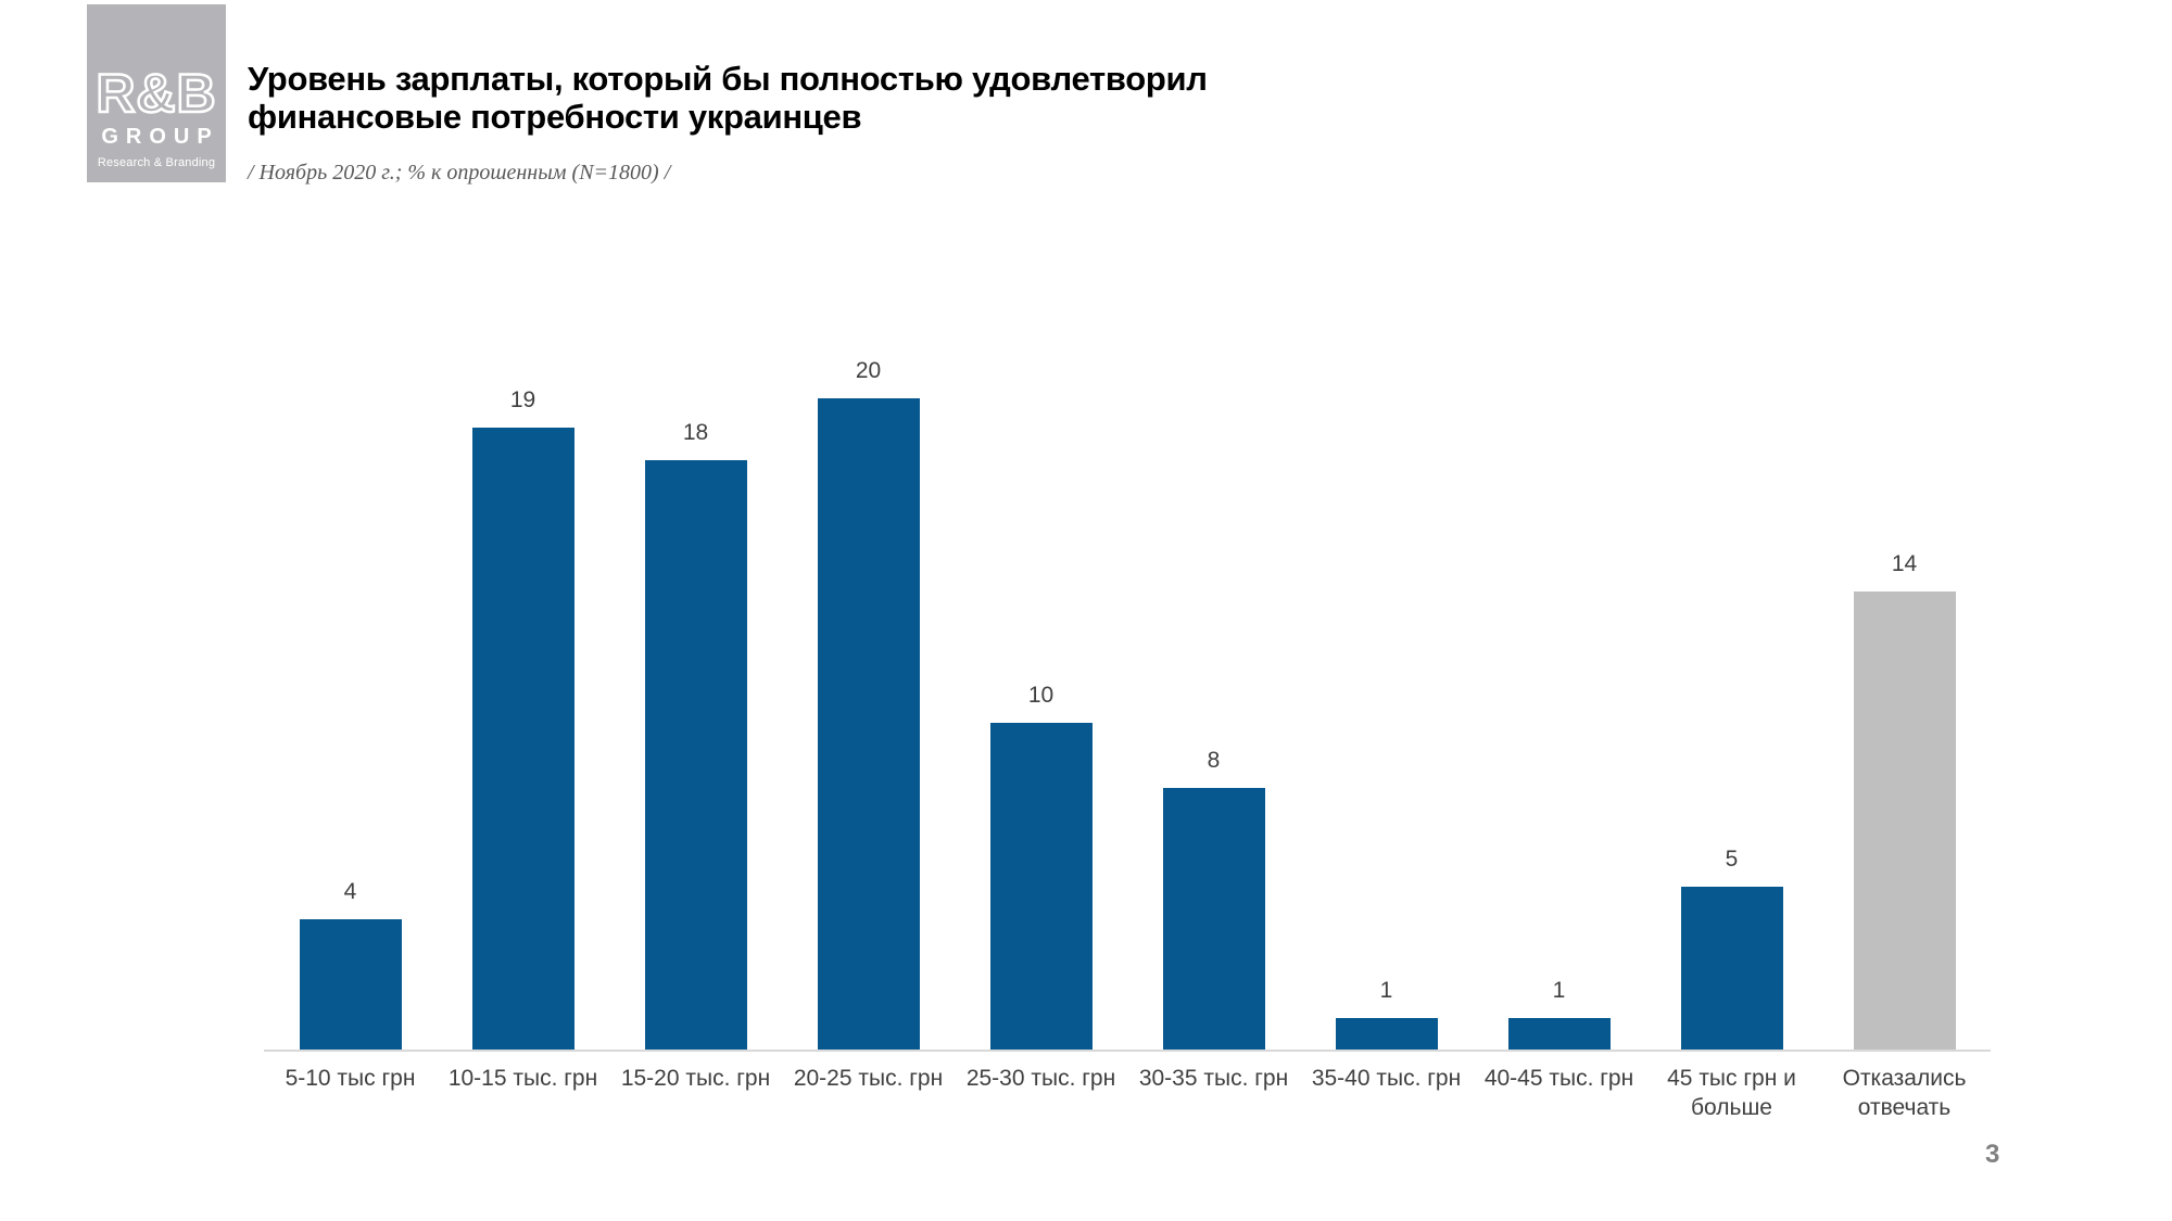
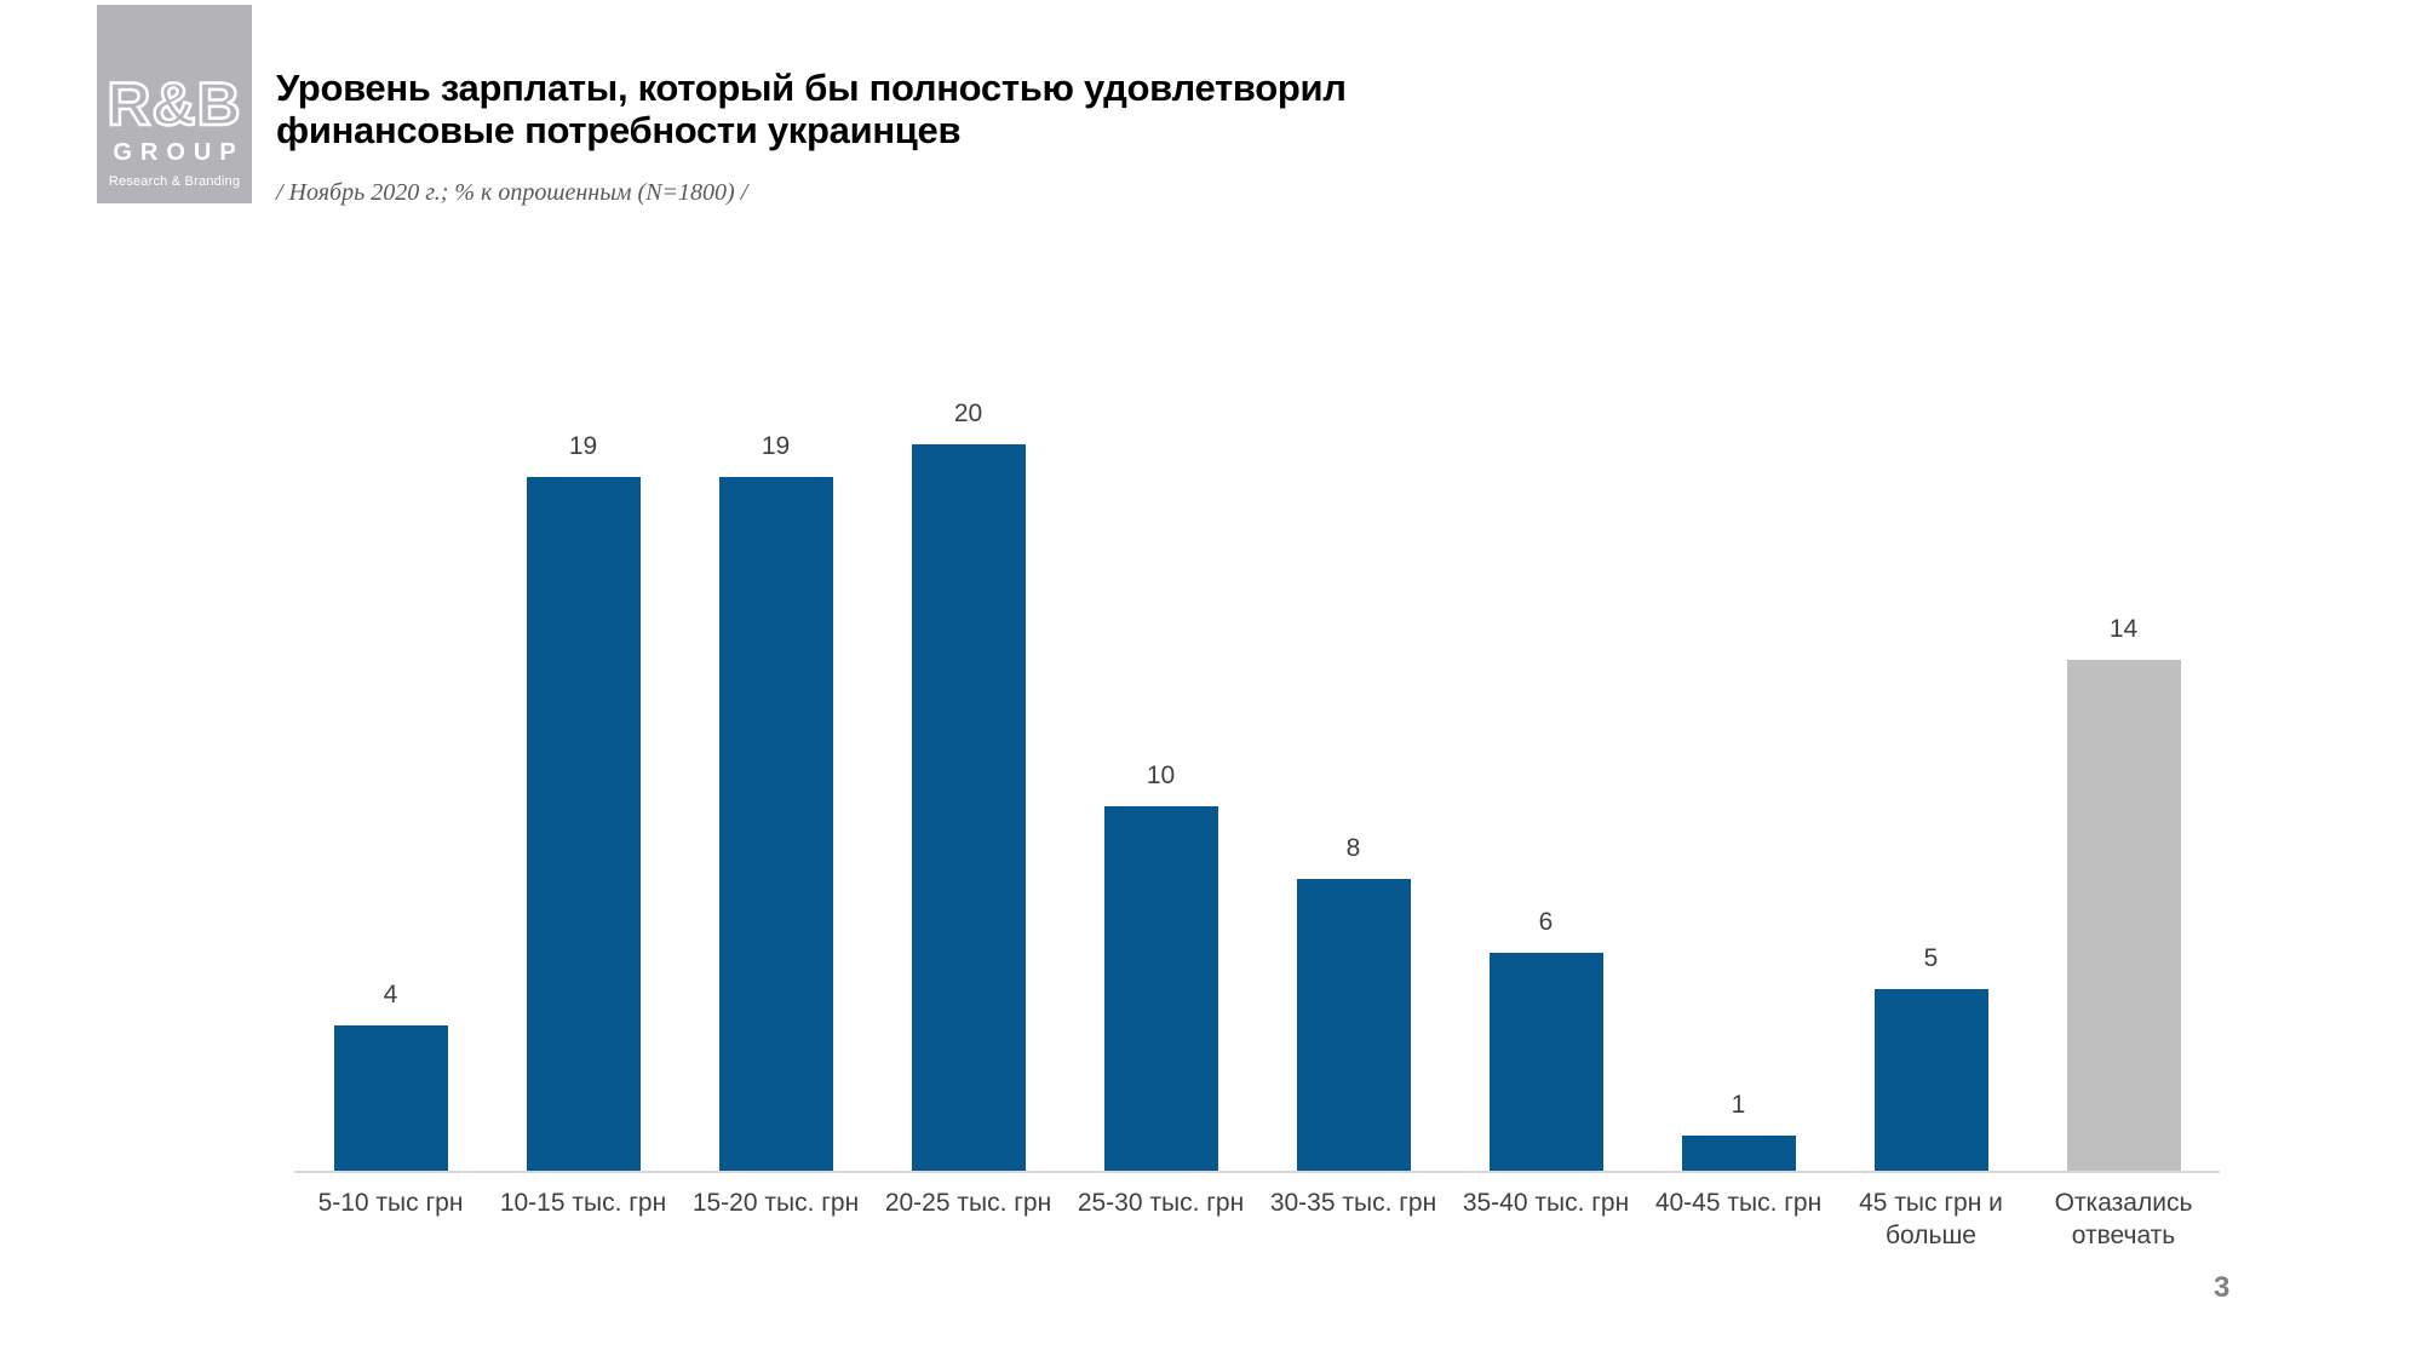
15-20 тыс. грн: 18 -> 19
35-40 тыс. грн: 1 -> 6
